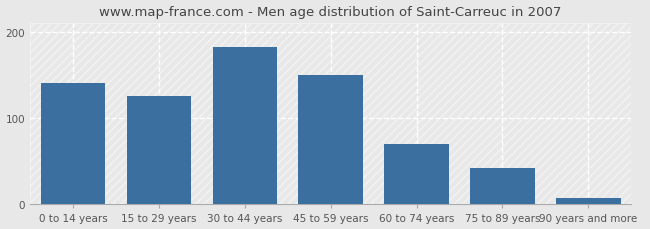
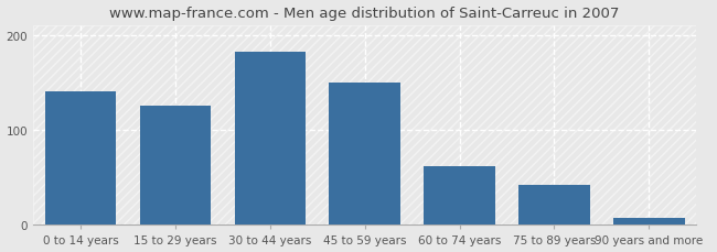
60 to 74 years: 70 -> 62
